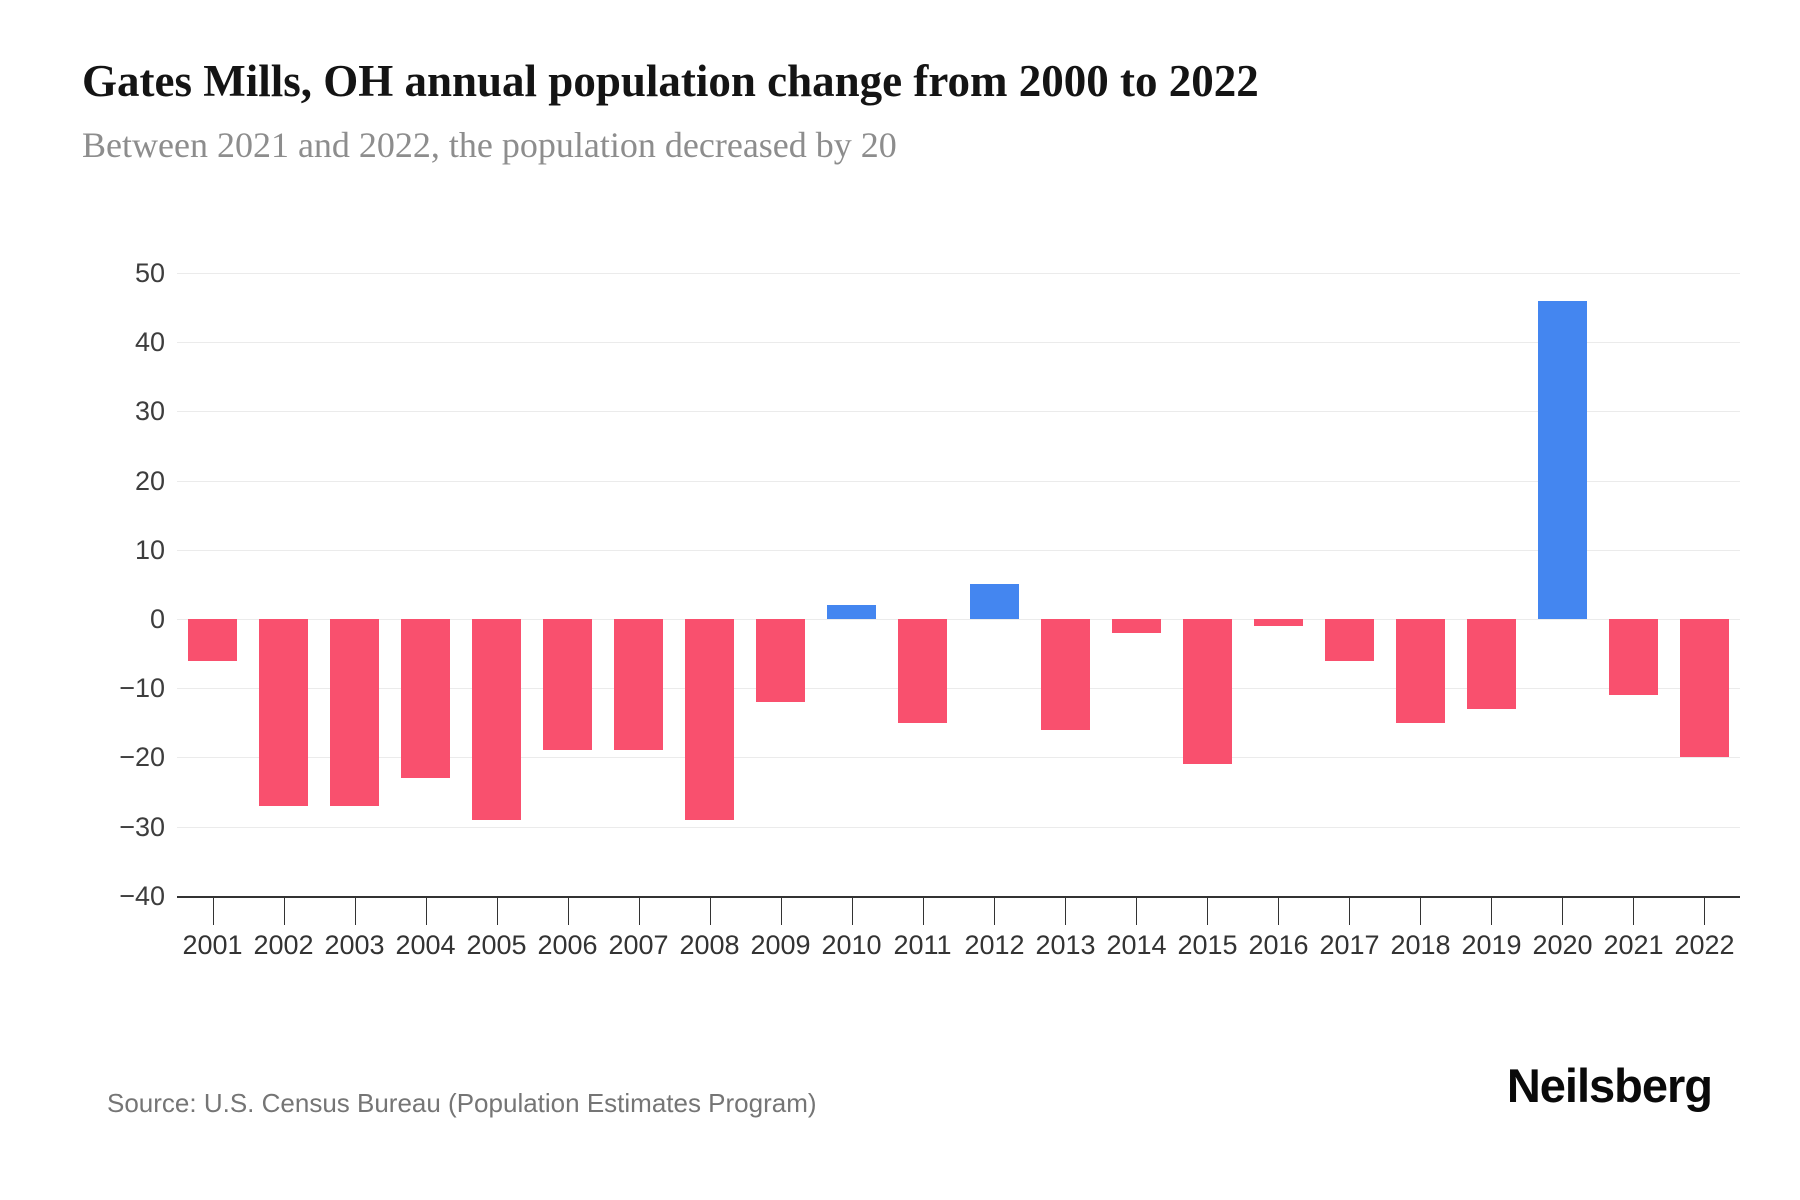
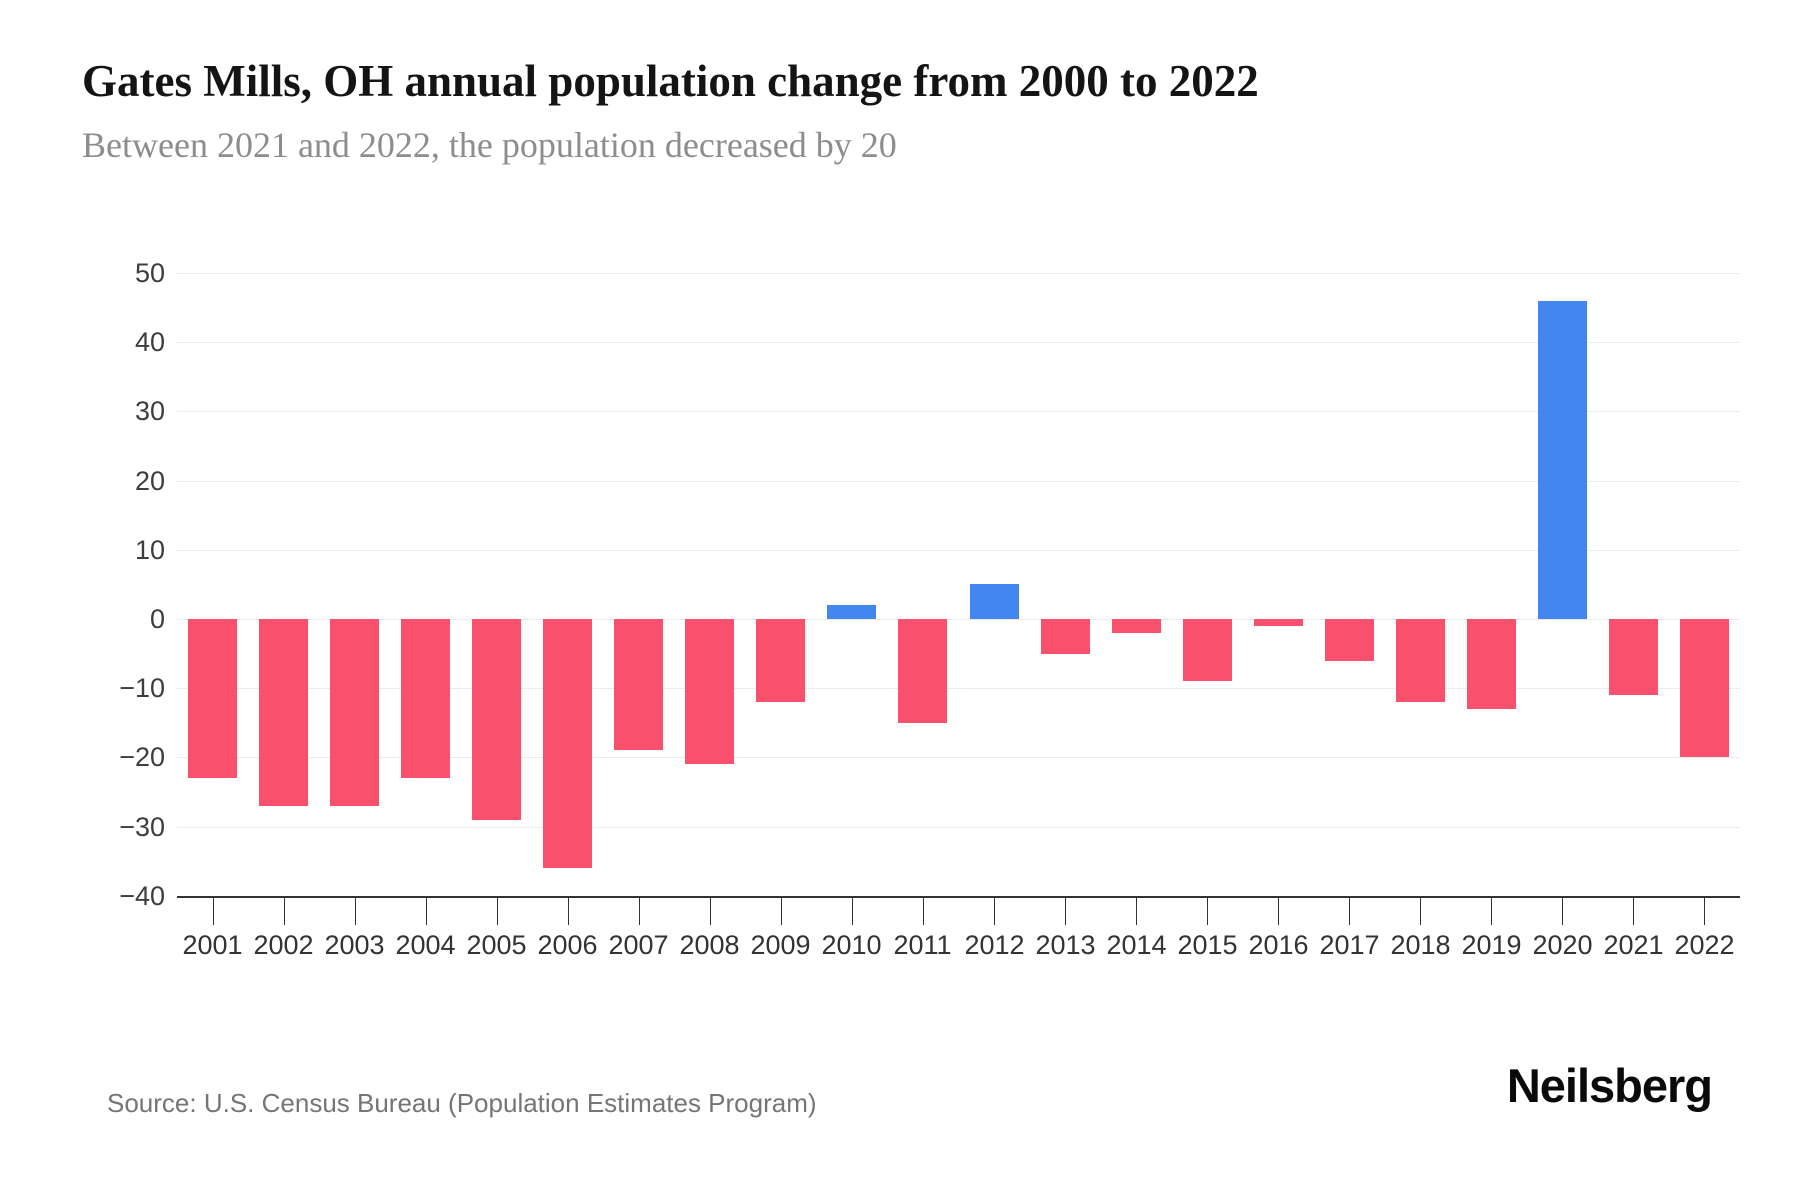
2001: -6 -> -23
2006: -19 -> -36
2008: -29 -> -21
2013: -16 -> -5
2015: -21 -> -9
2018: -15 -> -12
